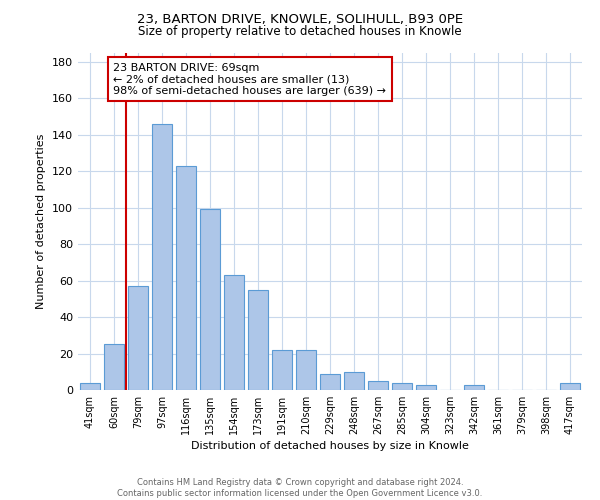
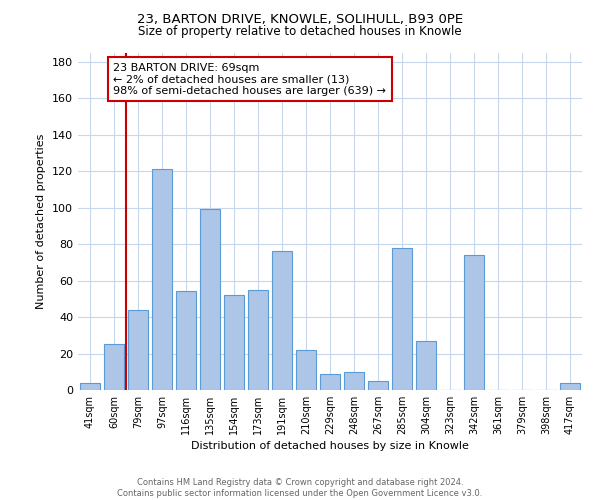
79sqm: 57 -> 44
97sqm: 146 -> 121
116sqm: 123 -> 54
154sqm: 63 -> 52
191sqm: 22 -> 76
285sqm: 4 -> 78
304sqm: 3 -> 27
342sqm: 3 -> 74
